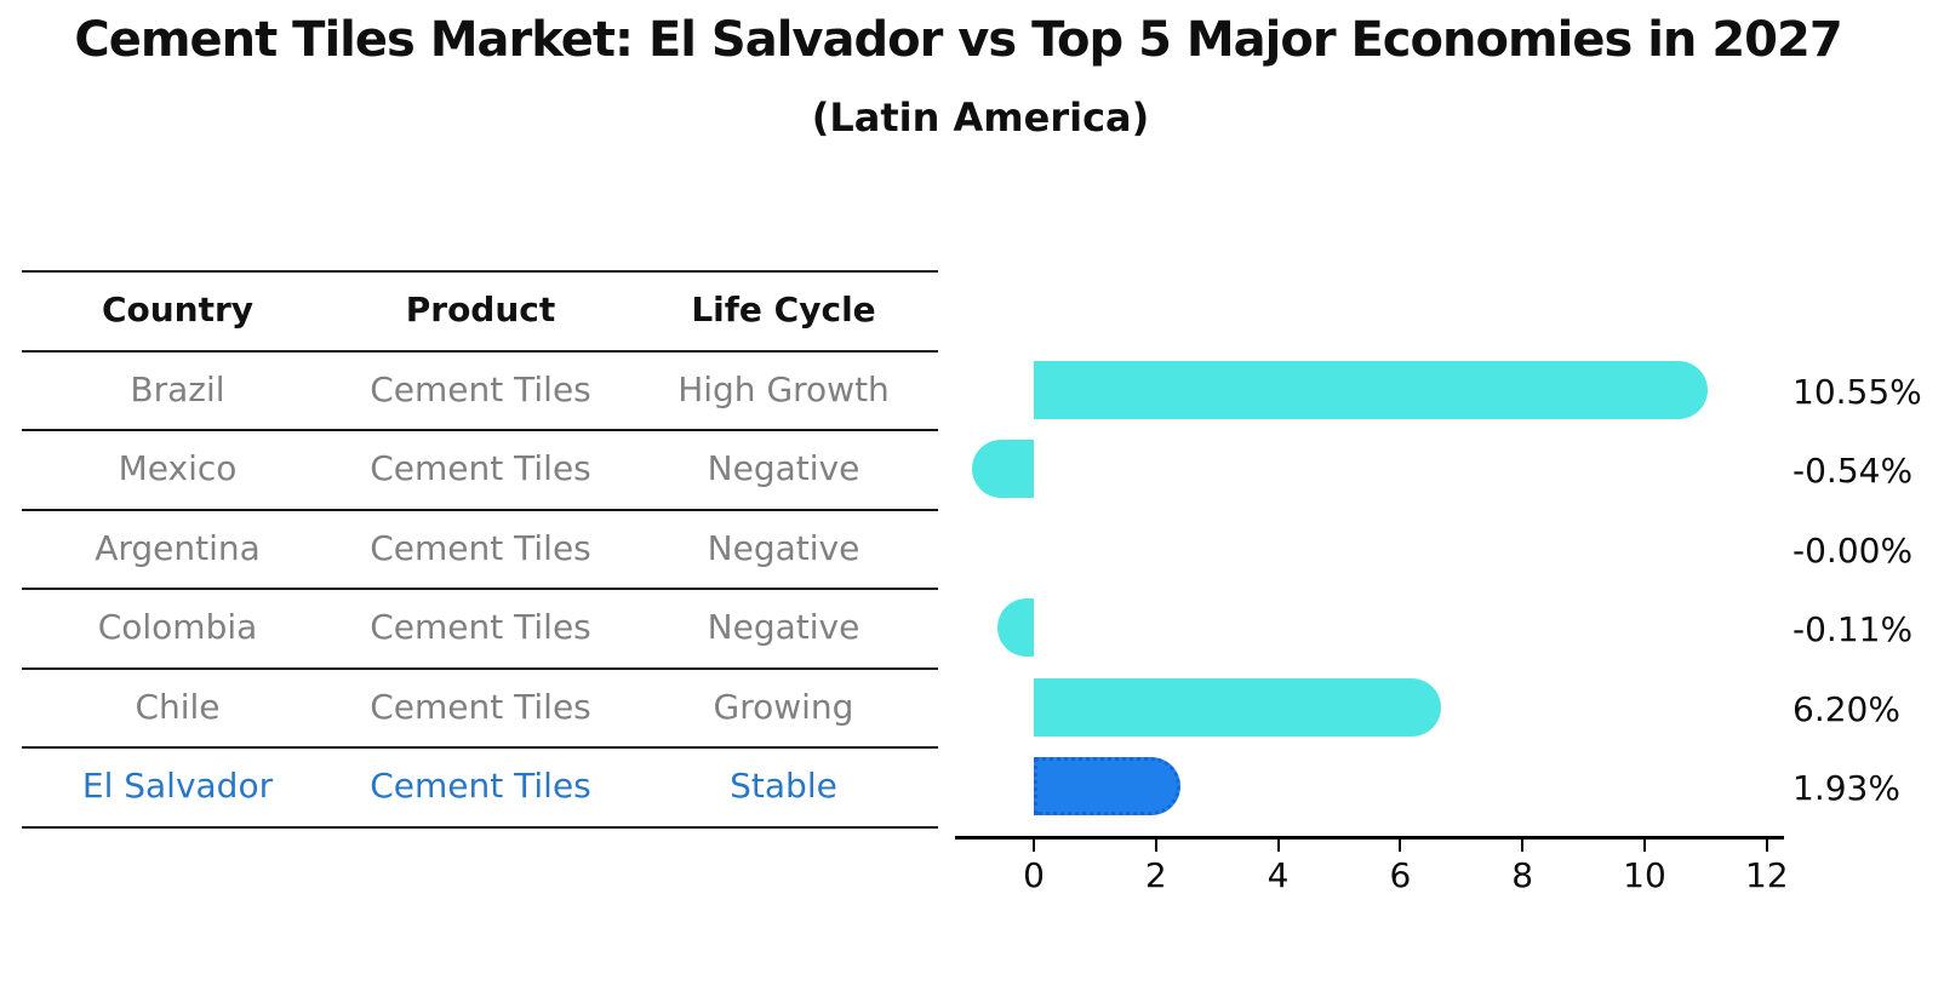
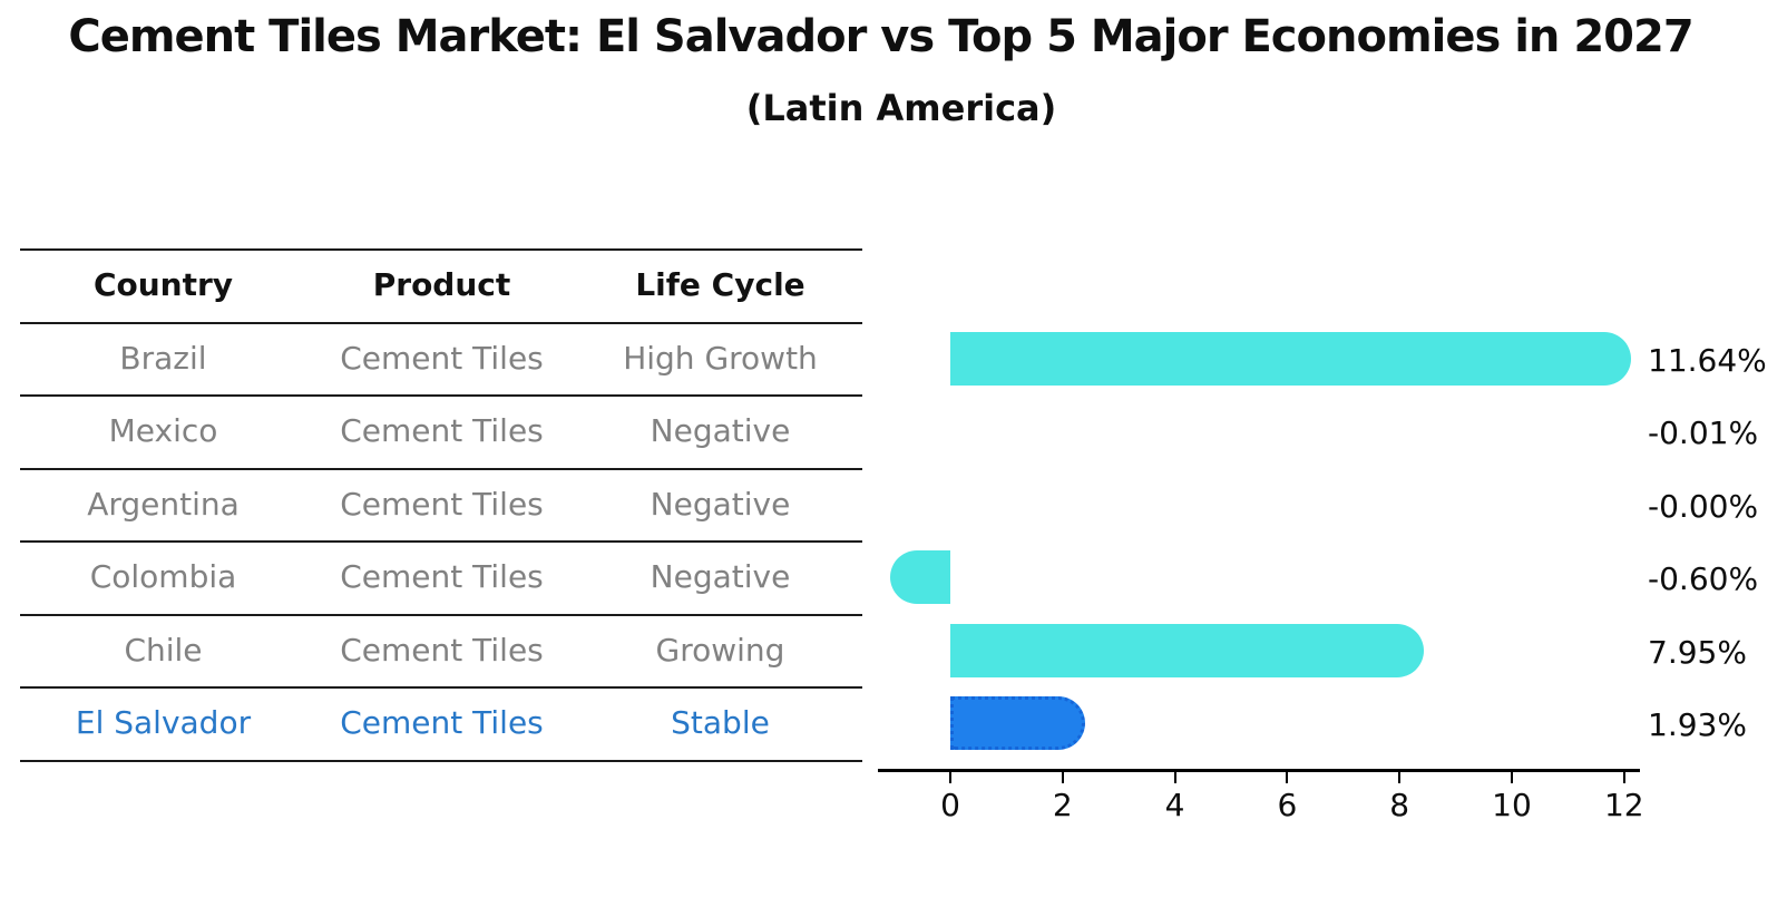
Brazil: 10.55% -> 11.64%
Mexico: -0.54% -> -0.01%
Colombia: -0.11% -> -0.60%
Chile: 6.20% -> 7.95%
